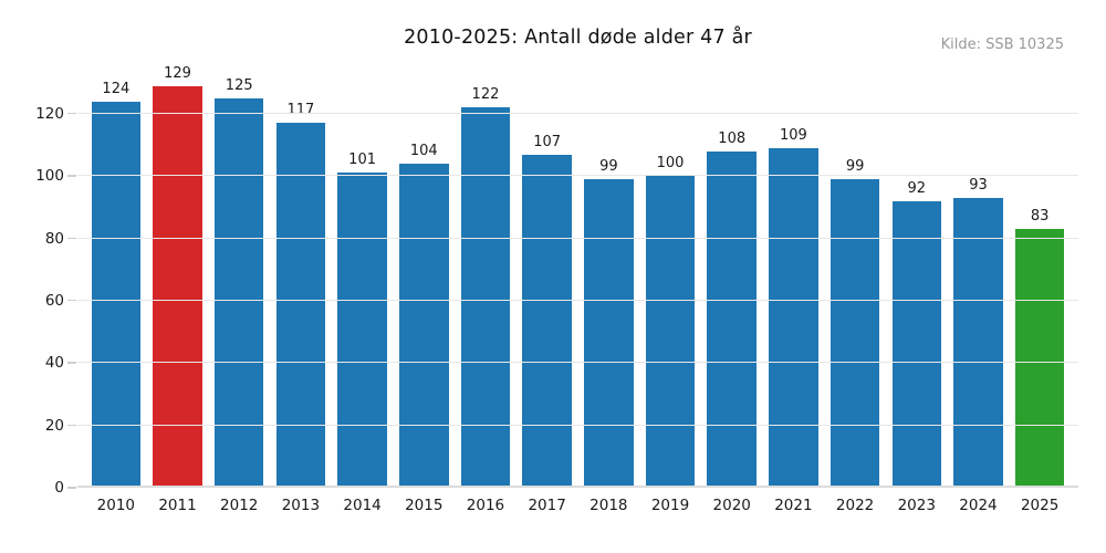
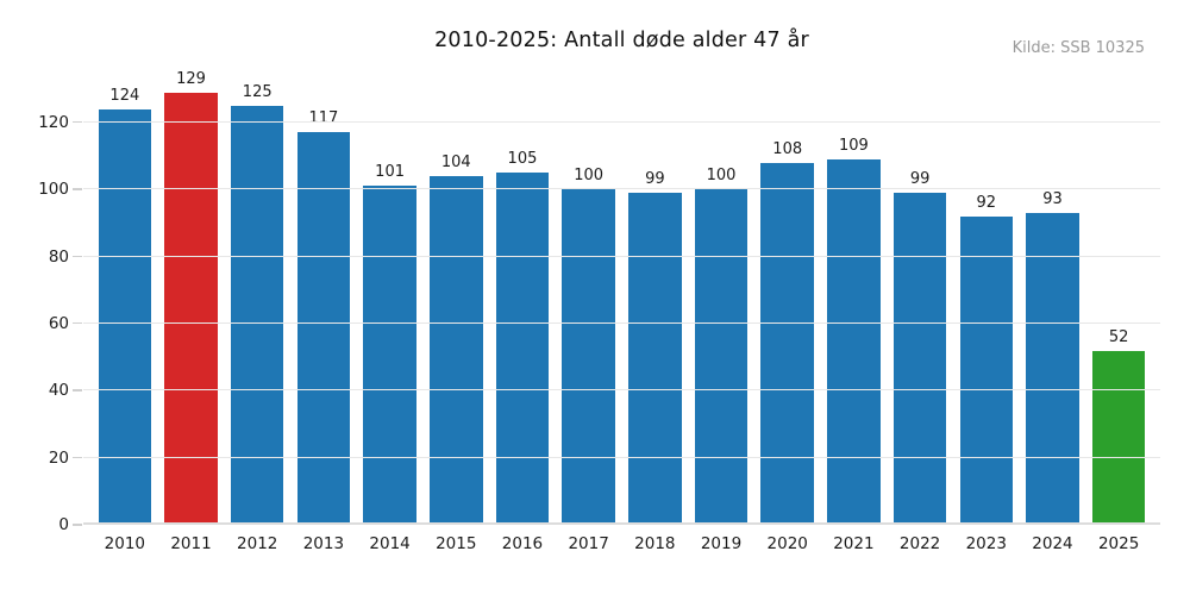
2016: 122 -> 105
2017: 107 -> 100
2025: 83 -> 52
